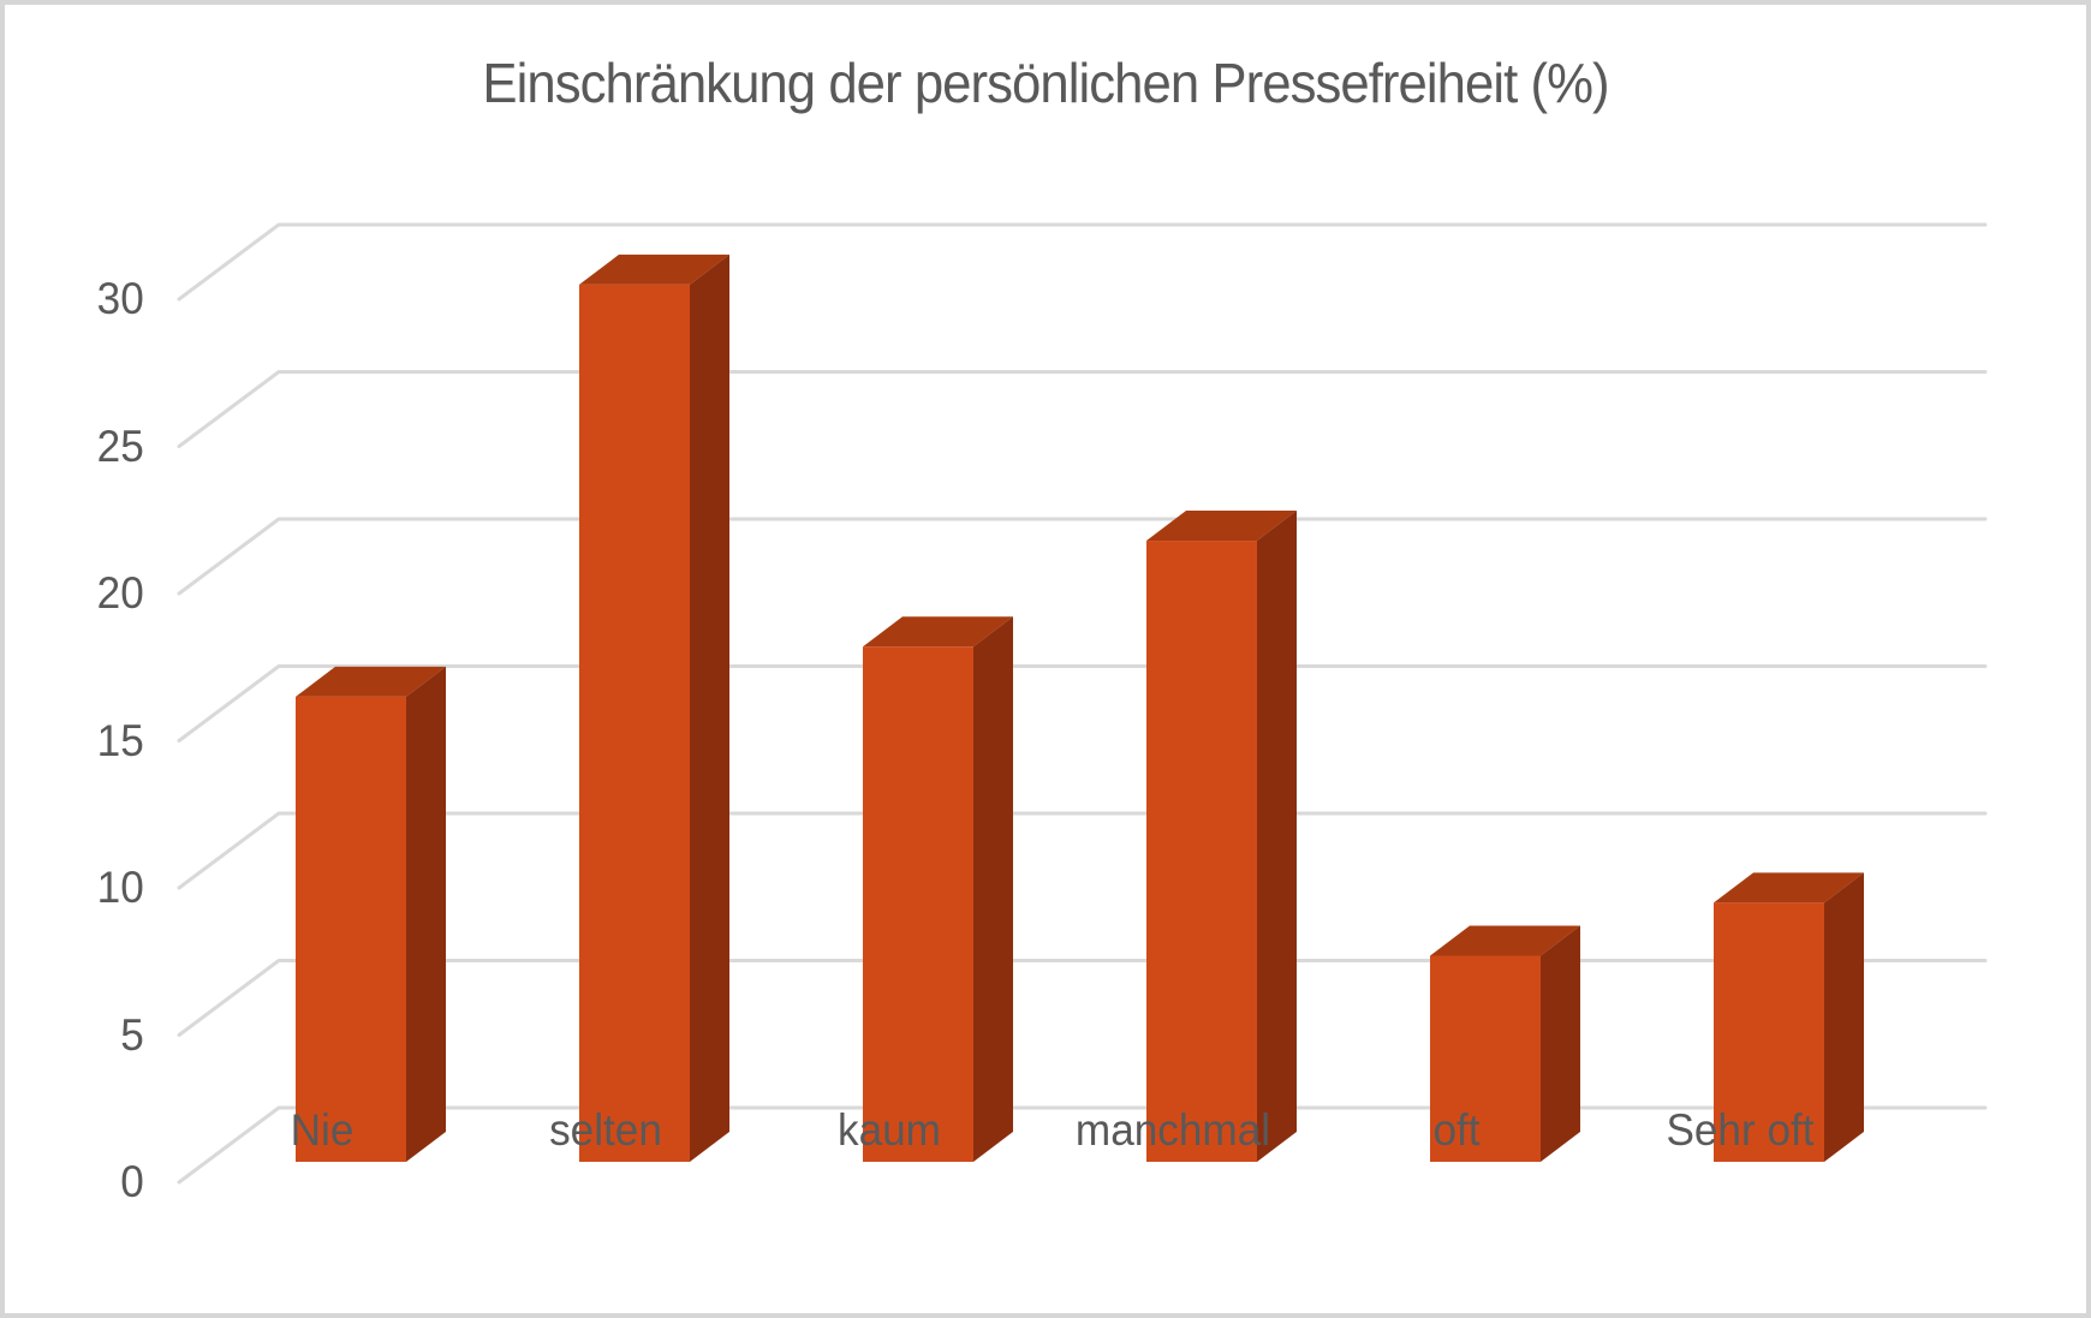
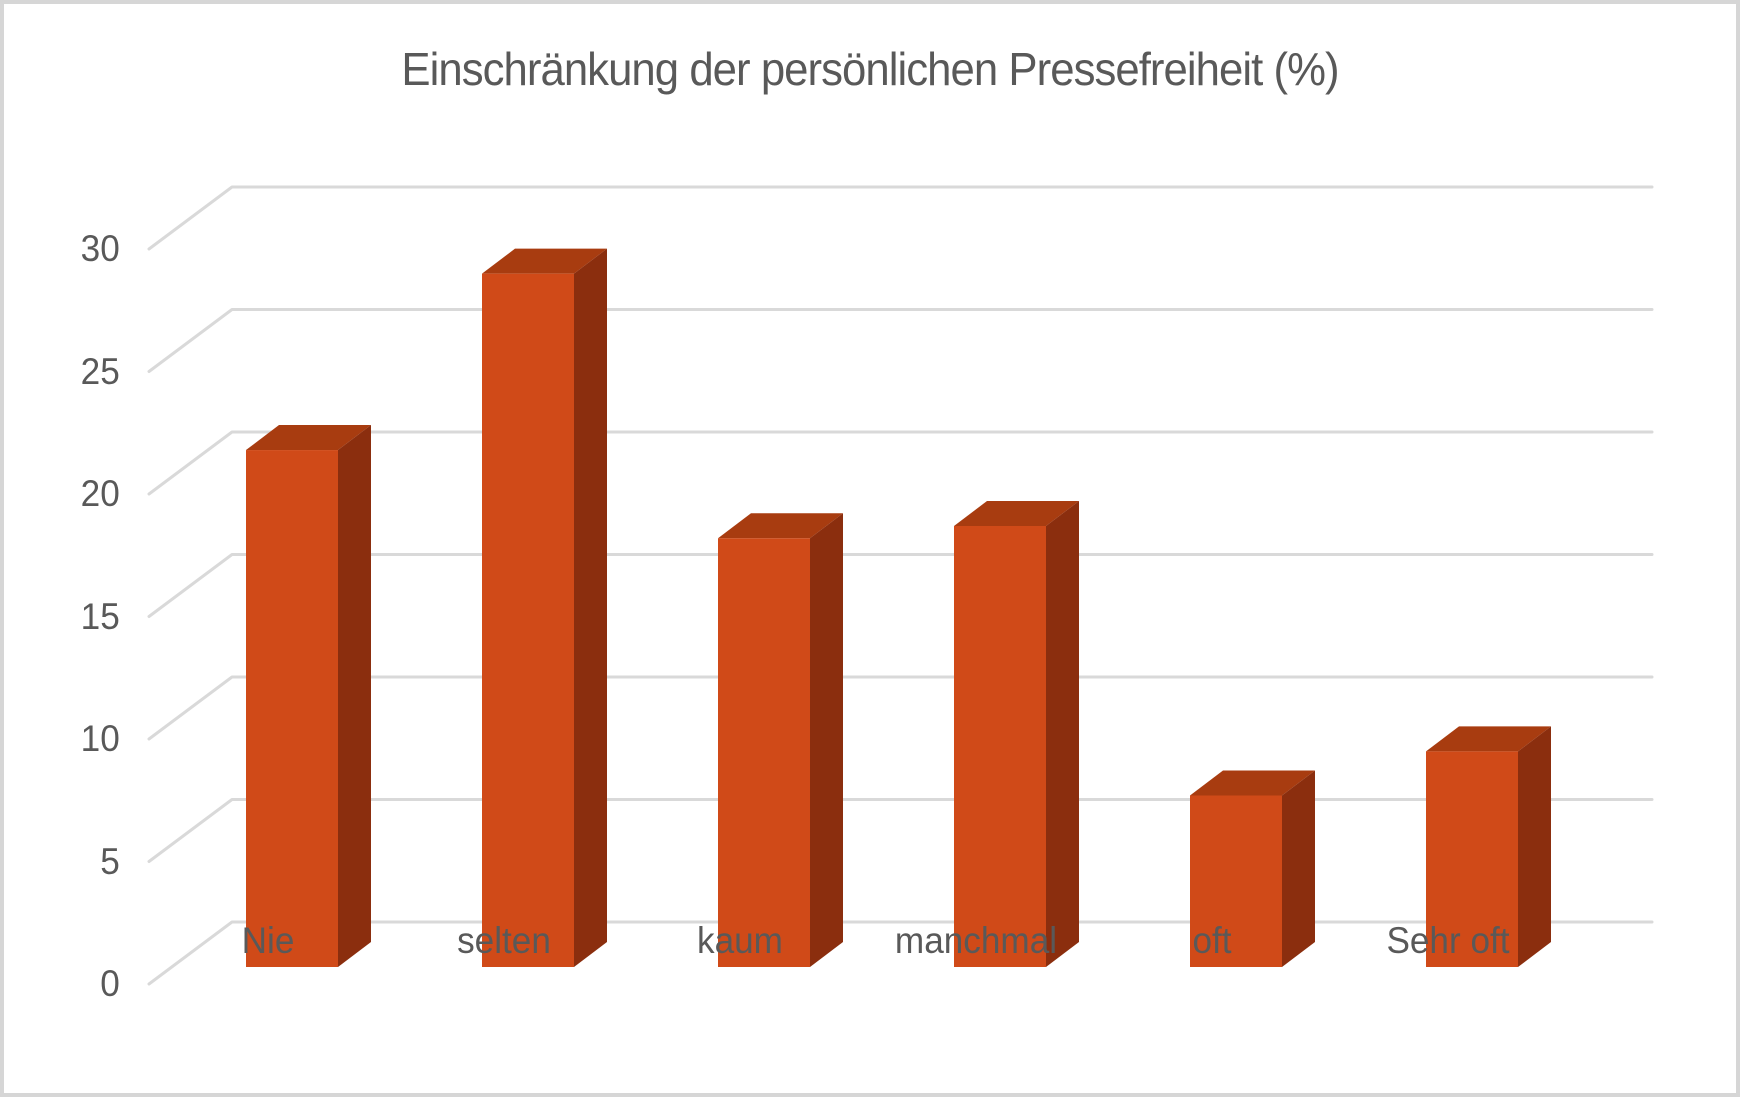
Nie: 15.8 -> 21.1
selten: 29.8 -> 28.3
manchmal: 21.1 -> 18.0
